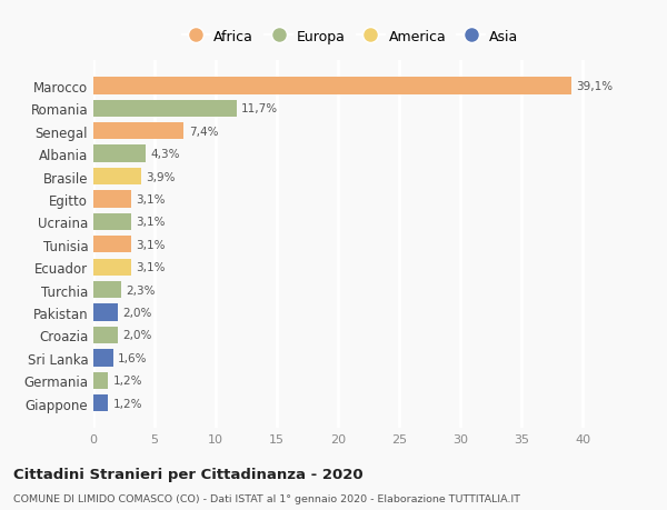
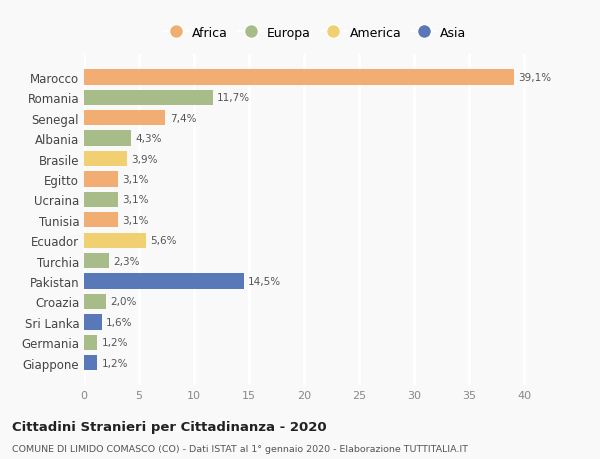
Ecuador: 3,1% -> 5,6%
Pakistan: 2,0% -> 14,5%
